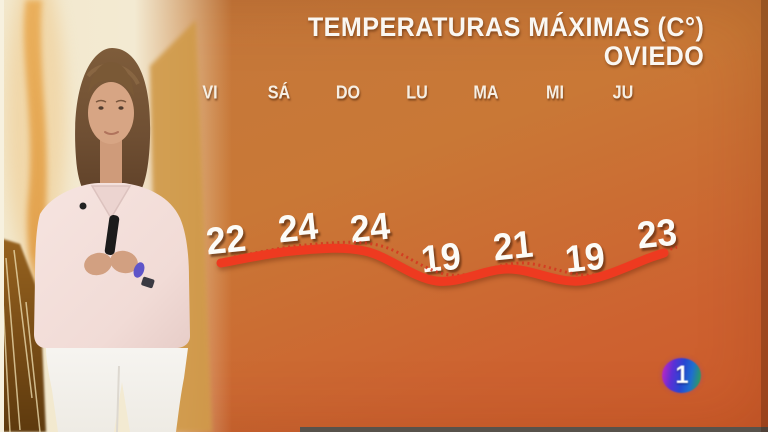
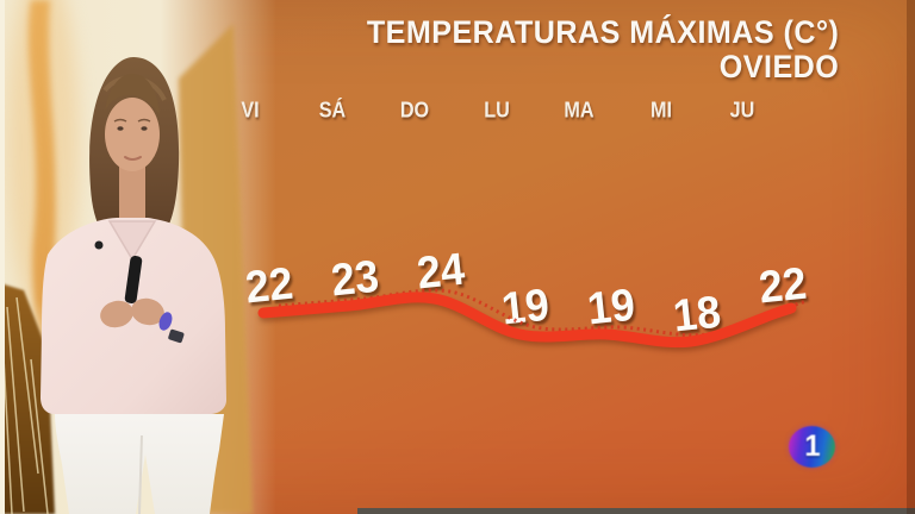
SÁ: 24 -> 23
MA: 21 -> 19
MI: 19 -> 18
JU: 23 -> 22
